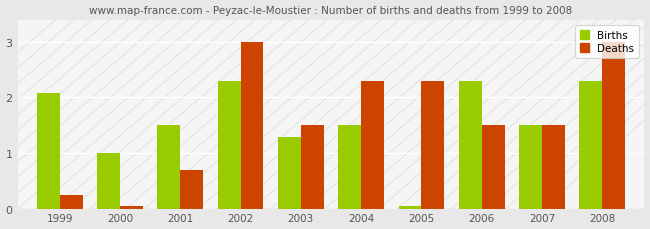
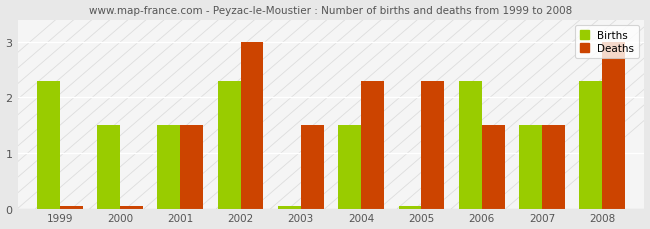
Births/1999: 2.08 -> 2.30
Deaths/1999: 0.24 -> 0.05
Births/2000: 1.00 -> 1.50
Deaths/2001: 0.70 -> 1.50
Births/2003: 1.28 -> 0.05
